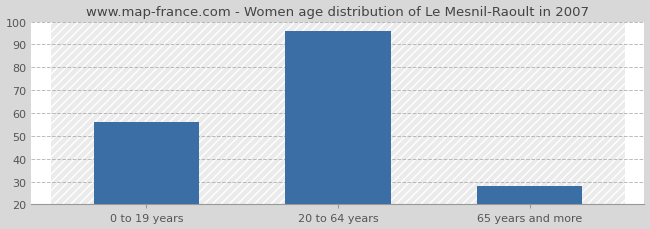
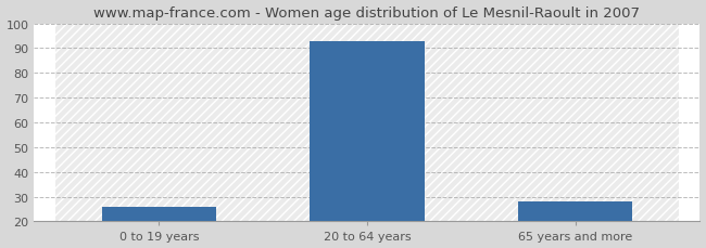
0 to 19 years: 56 -> 26
20 to 64 years: 96 -> 93
